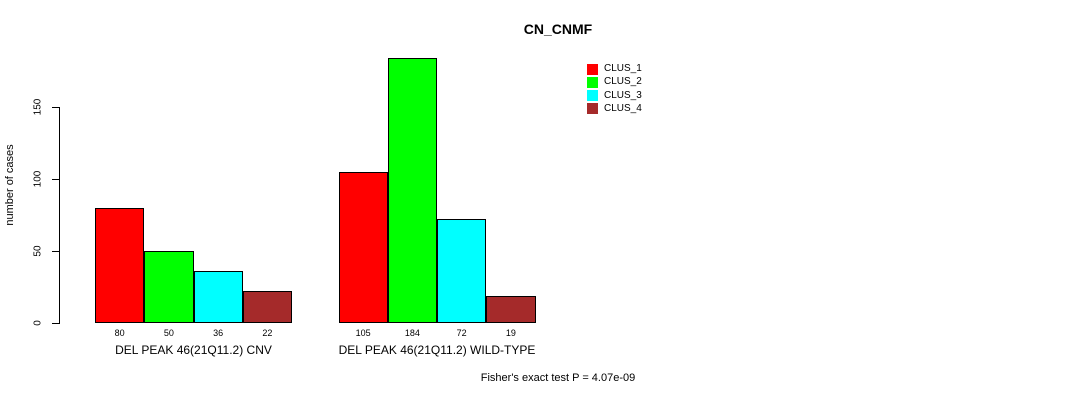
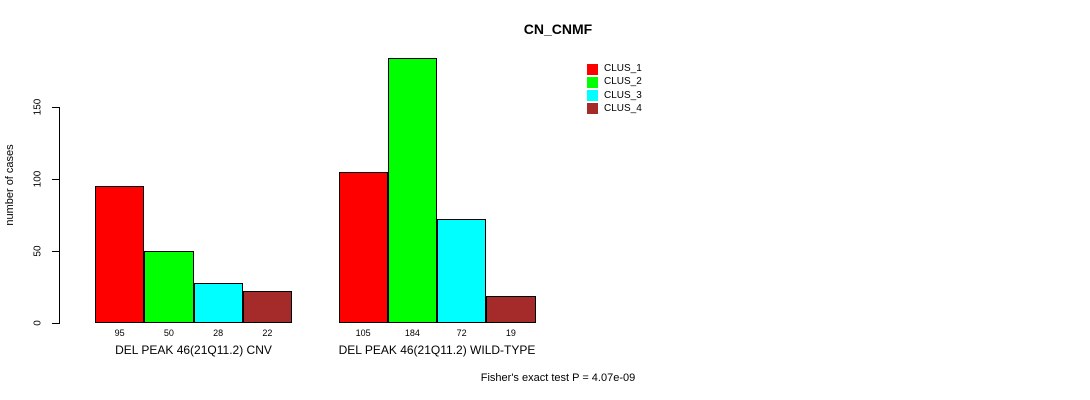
CLUS_1/DEL PEAK 46(21Q11.2) CNV: 80 -> 95
CLUS_3/DEL PEAK 46(21Q11.2) CNV: 36 -> 28
